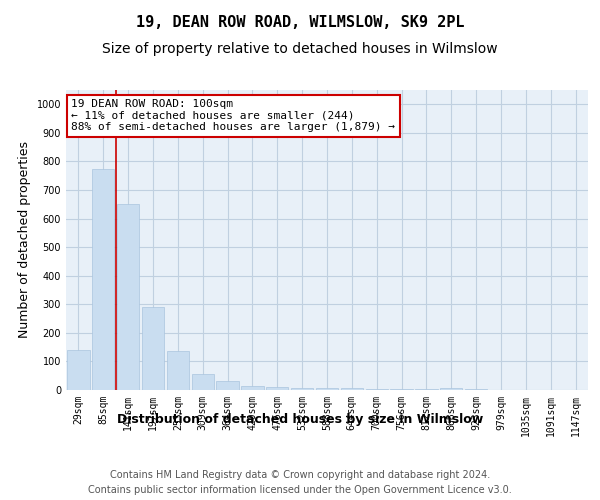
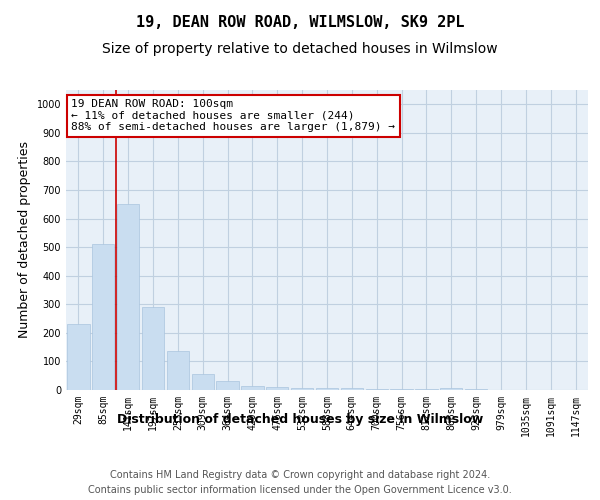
29sqm: 140 -> 230
85sqm: 775 -> 510
